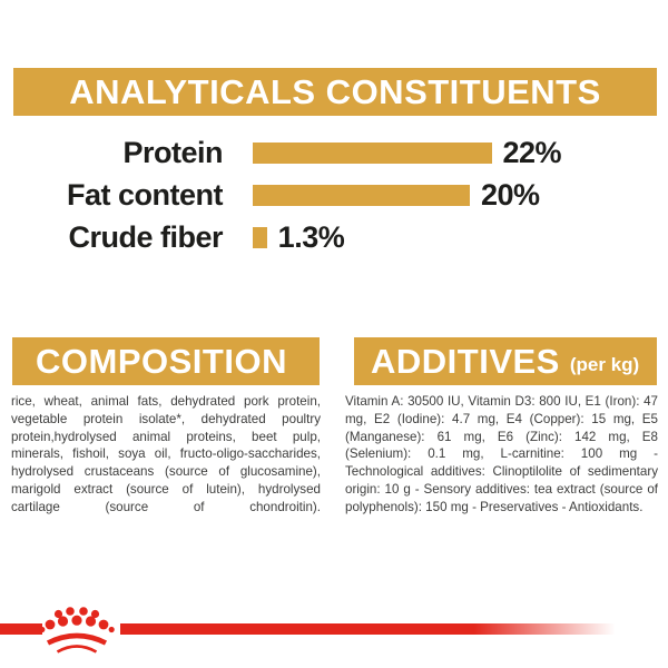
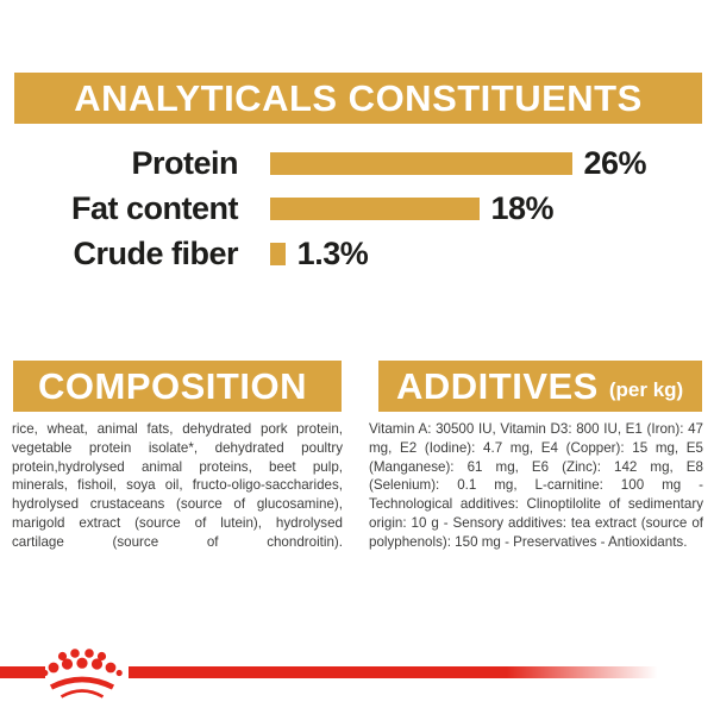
Protein: 22% -> 26%
Fat content: 20% -> 18%
